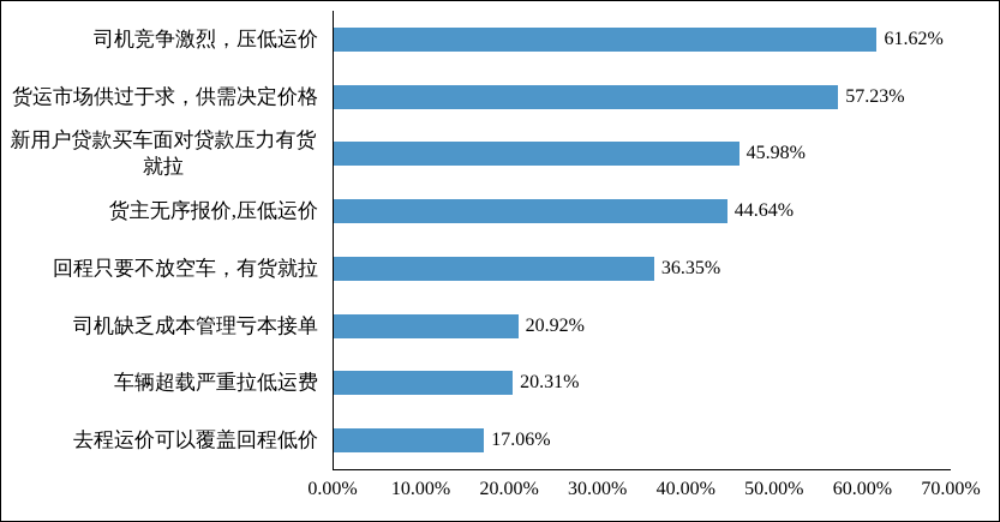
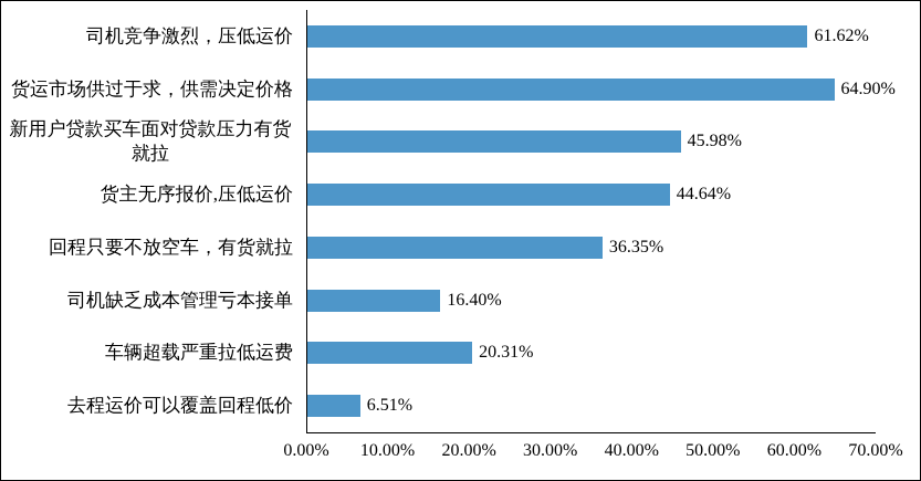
货运市场供过于求，供需决定价格: 57.23% -> 64.90%
司机缺乏成本管理亏本接单: 20.92% -> 16.40%
去程运价可以覆盖回程低价: 17.06% -> 6.51%
